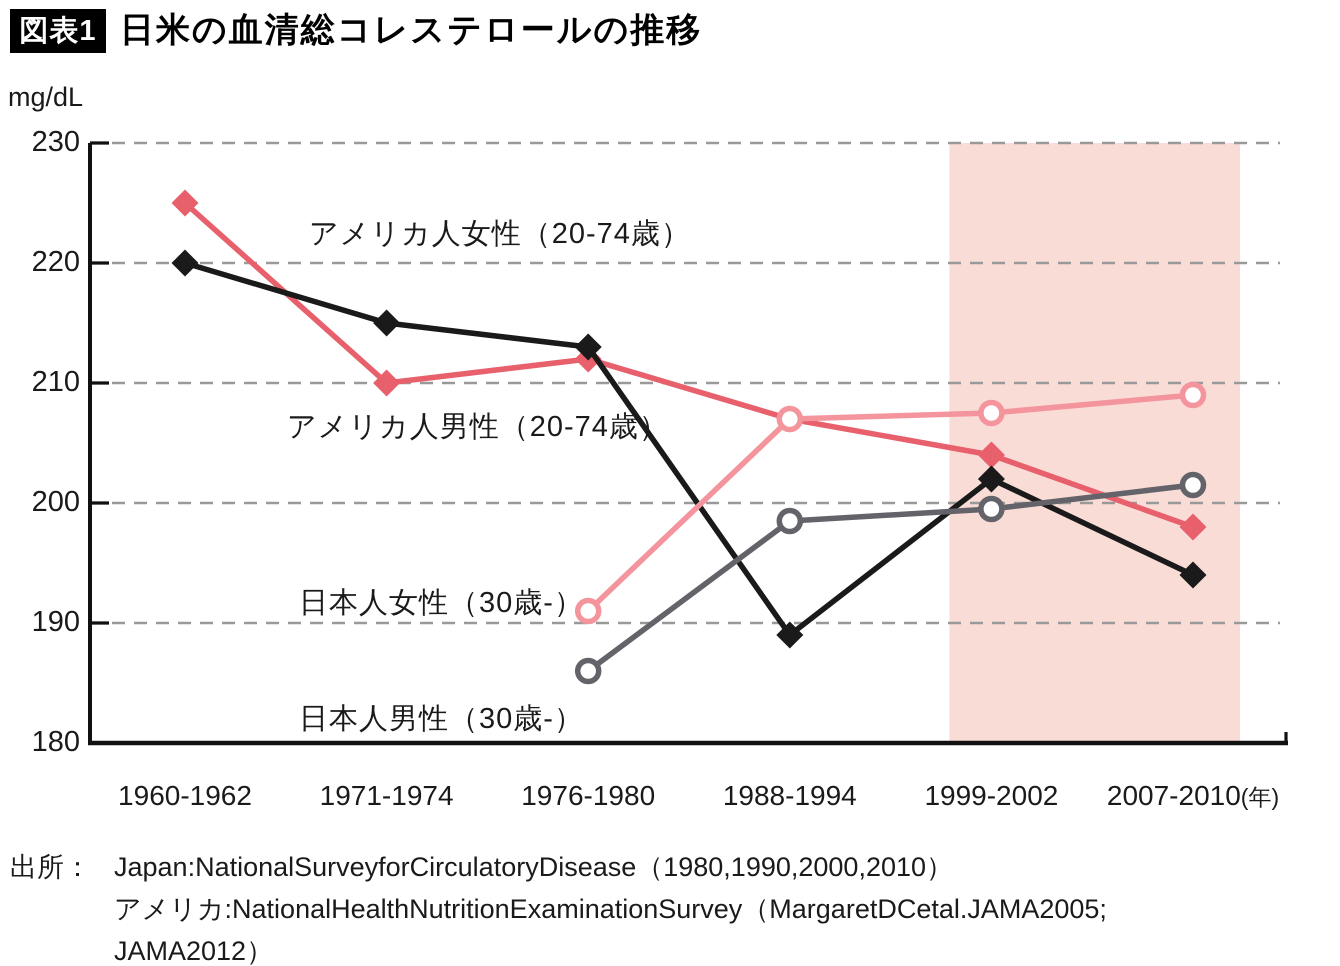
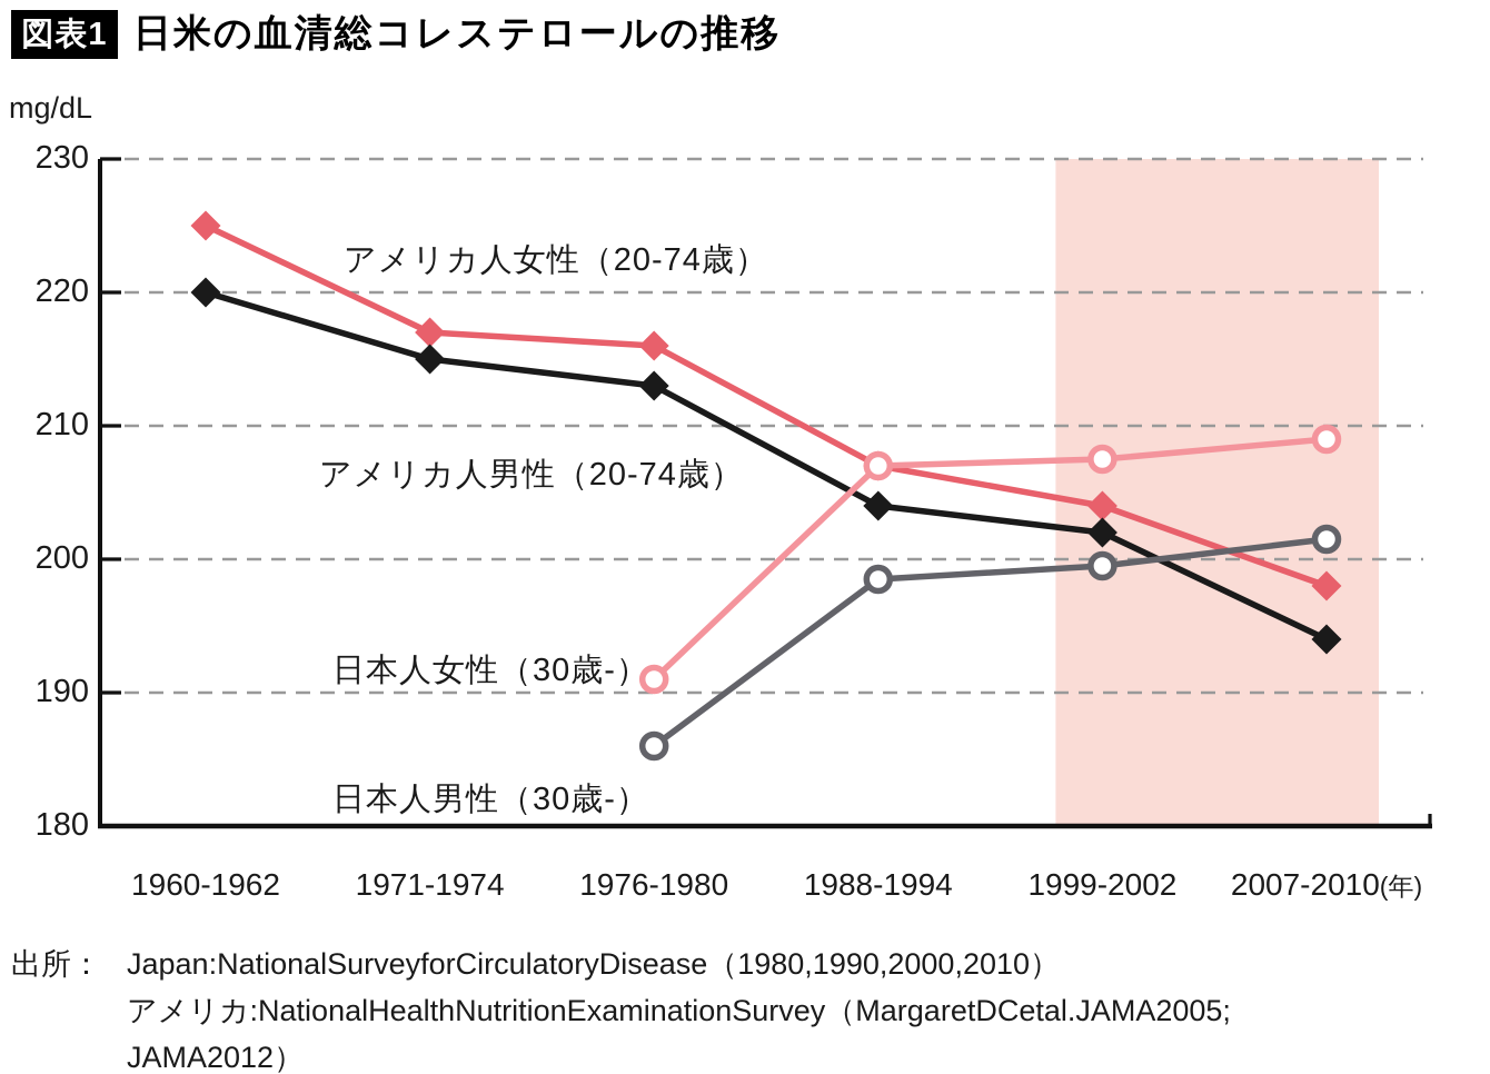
アメリカ人女性（20-74歳）/1971-1974: 210 -> 217
アメリカ人女性（20-74歳）/1976-1980: 212 -> 216
アメリカ人男性（20-74歳）/1988-1994: 189 -> 204
